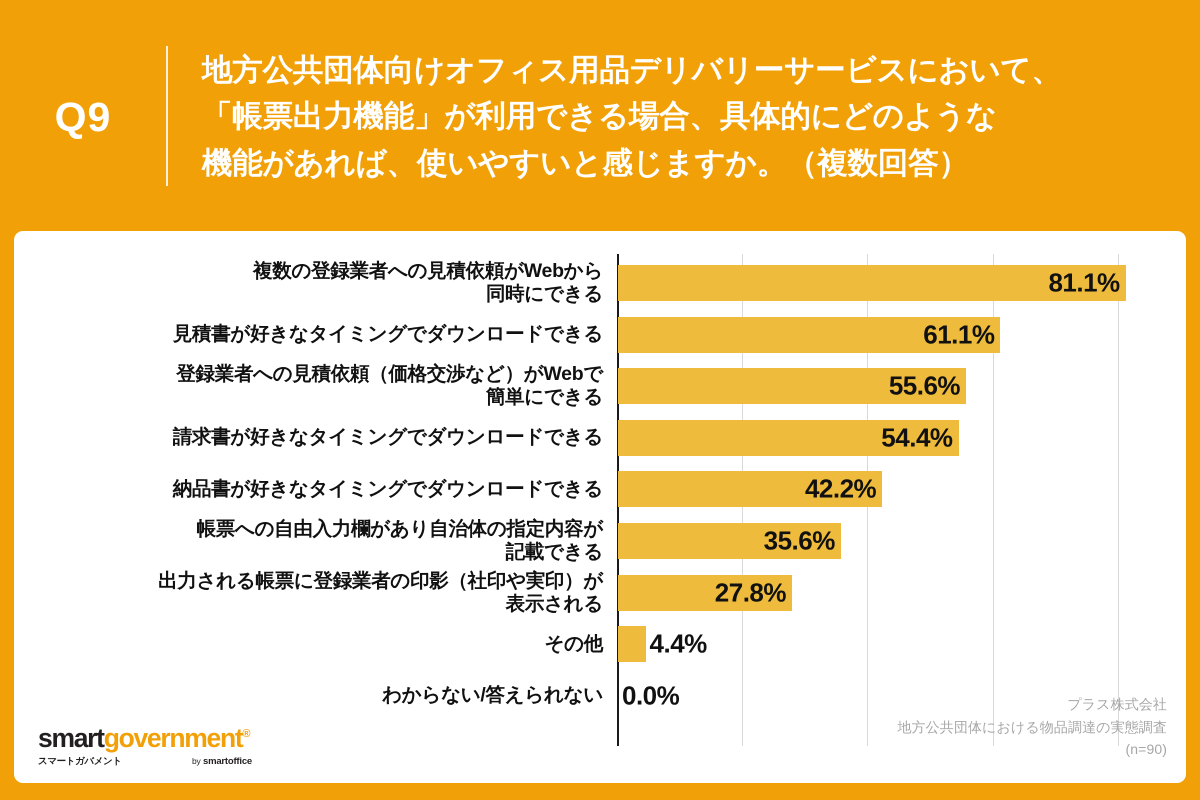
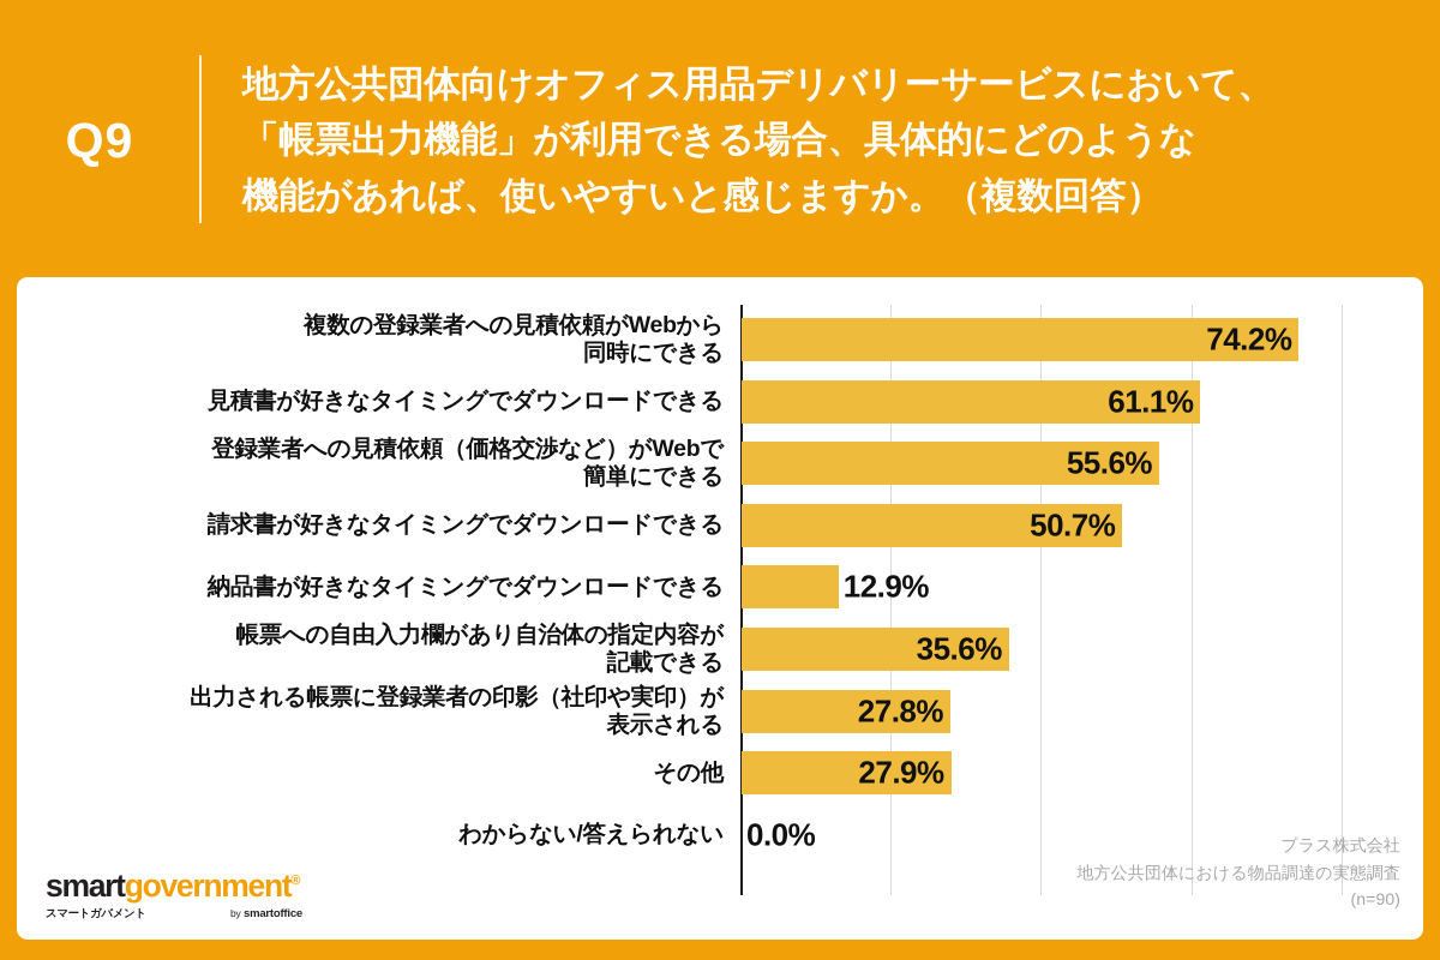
複数の登録業者への見積依頼がWebから 同時にできる: 81.1% -> 74.2%
請求書が好きなタイミングでダウンロードできる: 54.4% -> 50.7%
納品書が好きなタイミングでダウンロードできる: 42.2% -> 12.9%
その他: 4.4% -> 27.9%
